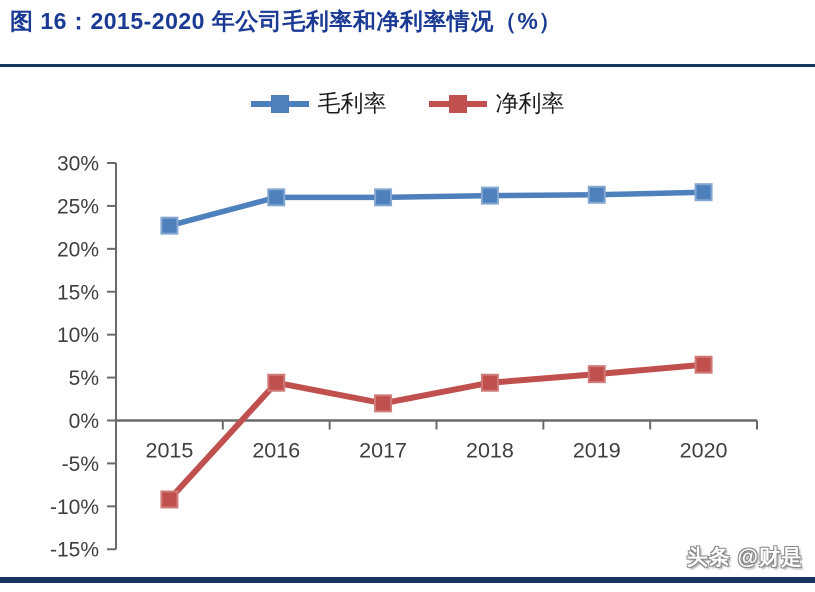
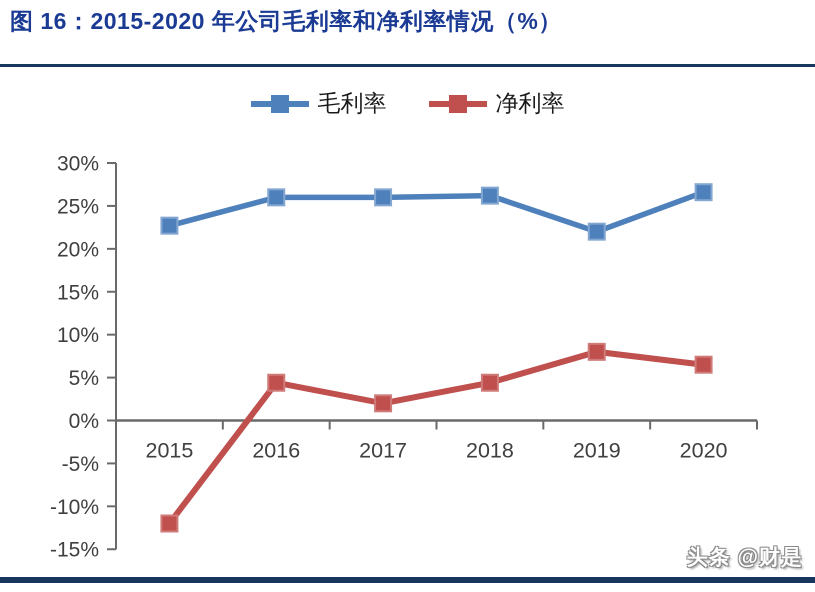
净利率/2015: -9% -> -12%
毛利率/2019: 26% -> 22%
净利率/2019: 5% -> 8%
